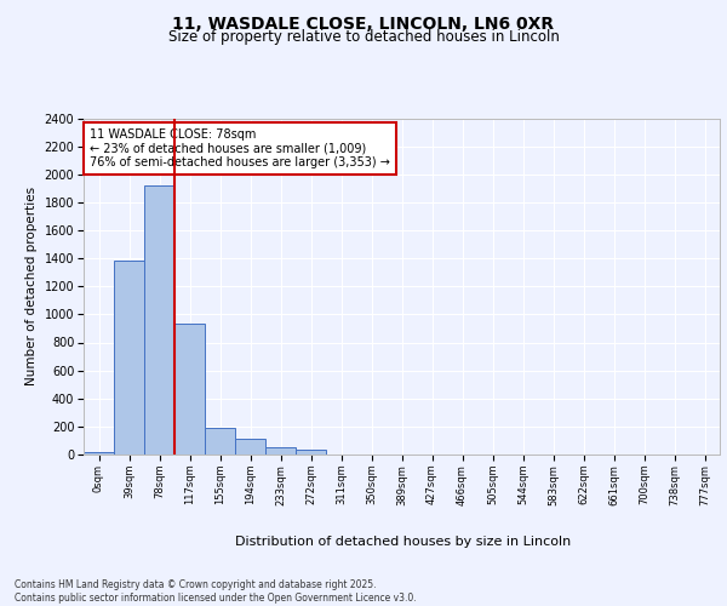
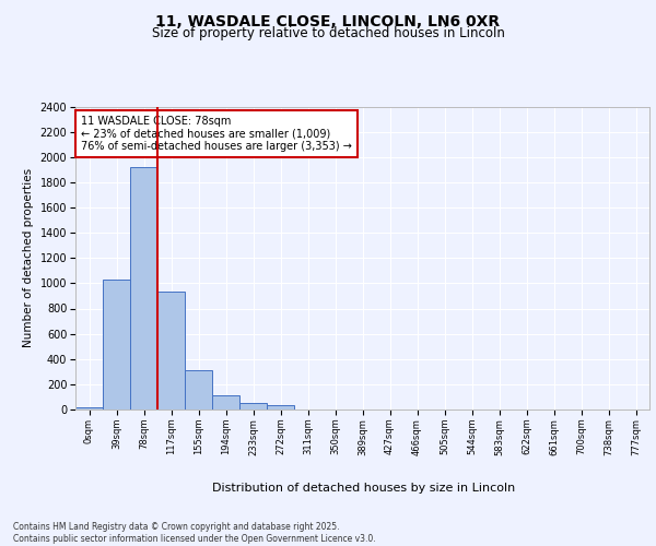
39sqm: 1380 -> 1020
155sqm: 190 -> 320
